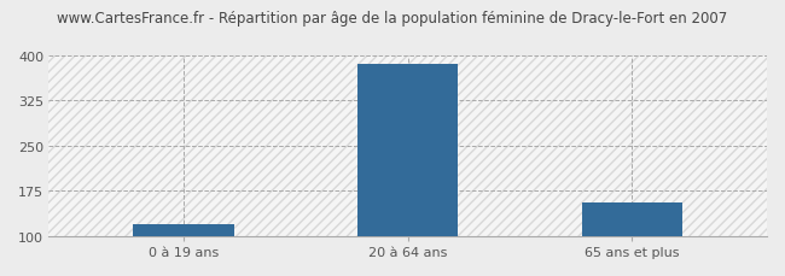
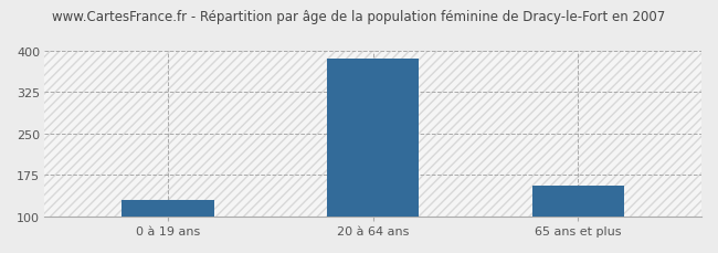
0 à 19 ans: 120 -> 130
